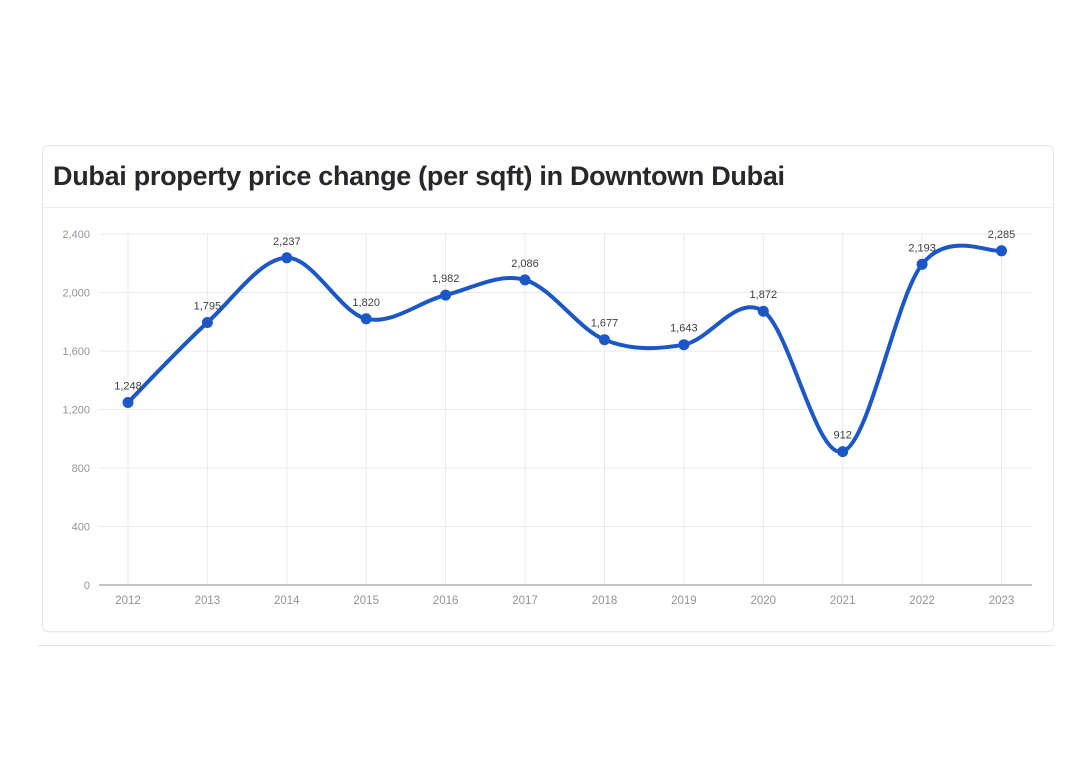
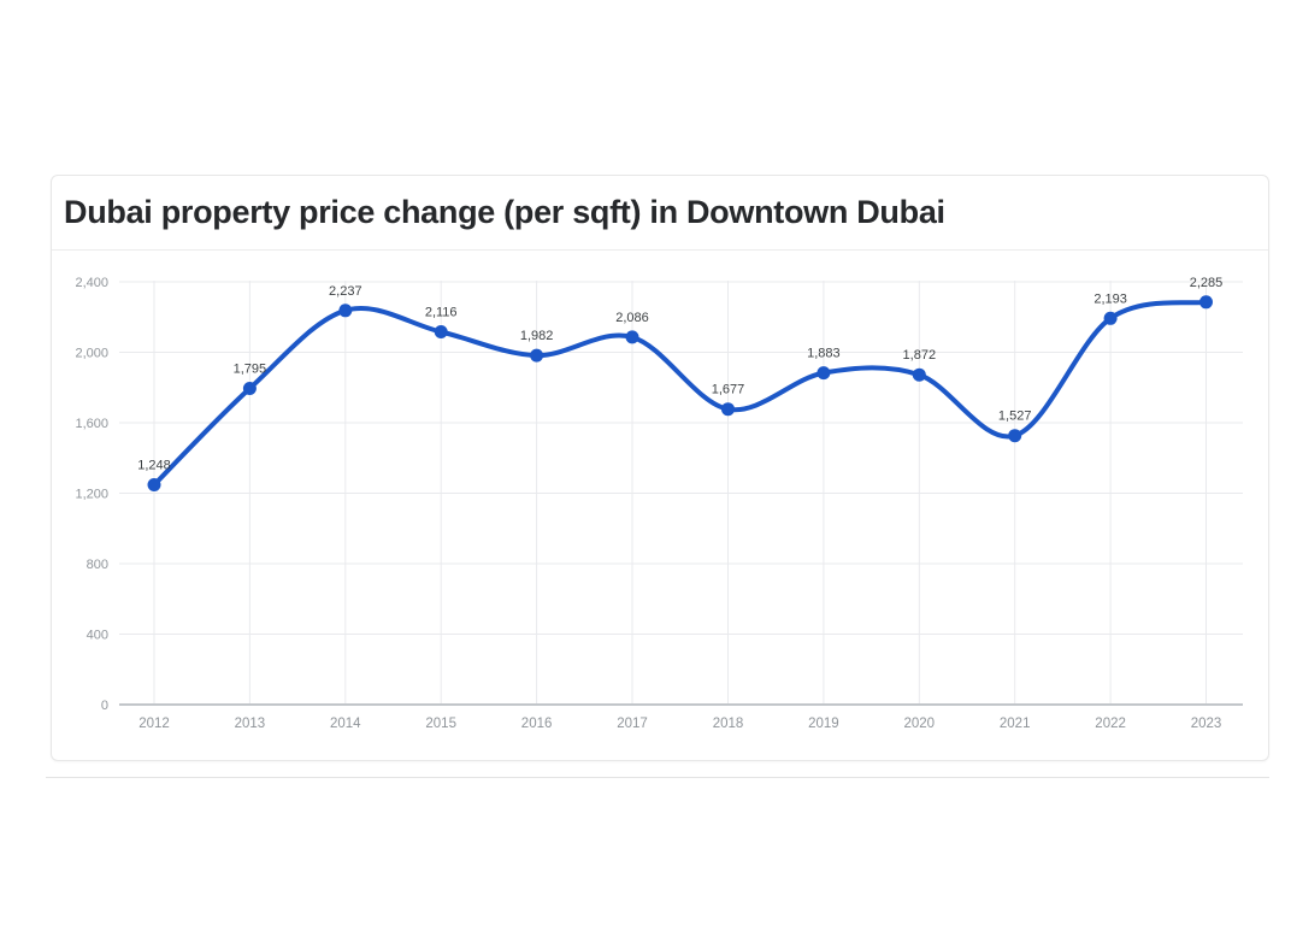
2015: 1,820 -> 2,116
2019: 1,643 -> 1,883
2021: 912 -> 1,527
